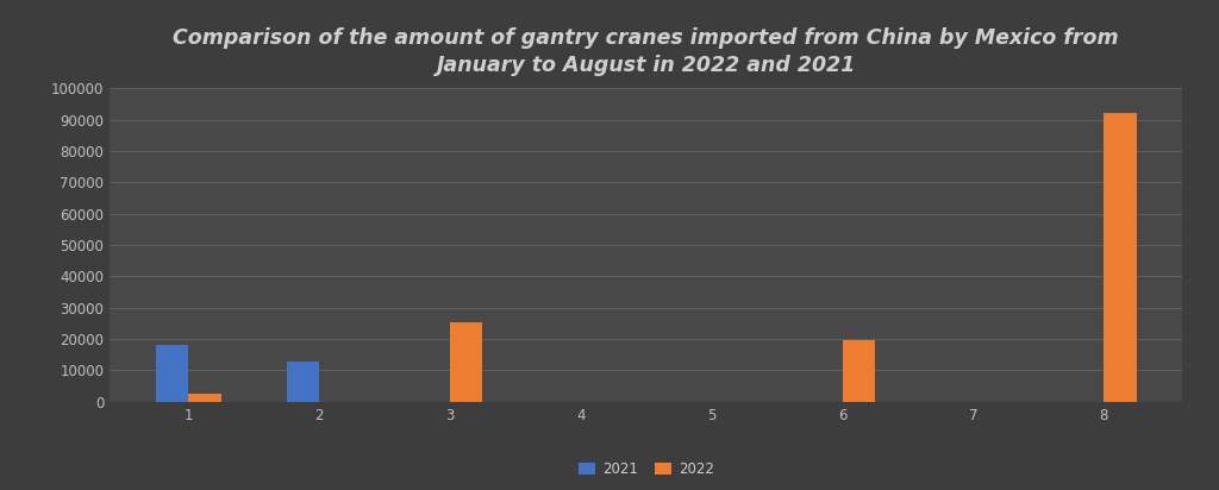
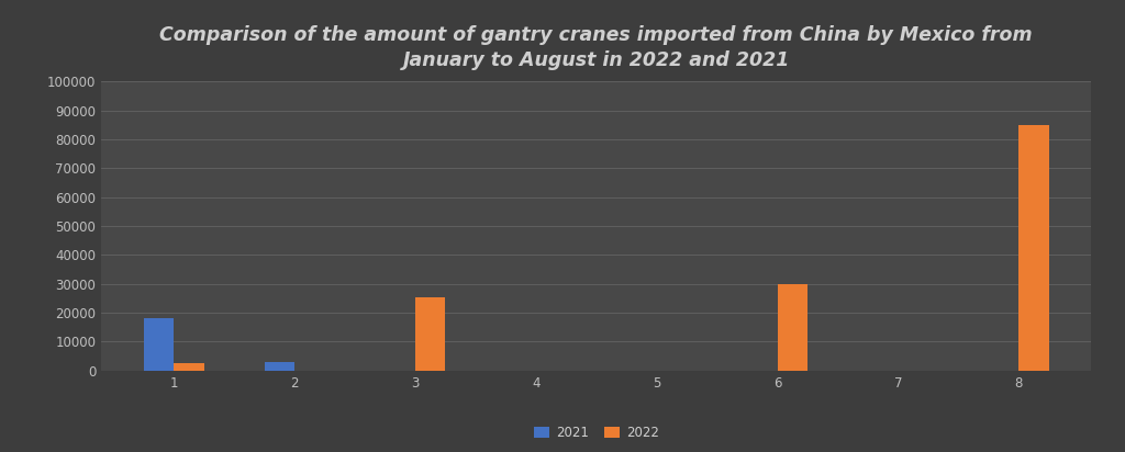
2021/2: 13000 -> 3000
2022/6: 19500 -> 30000
2022/8: 92000 -> 85000
